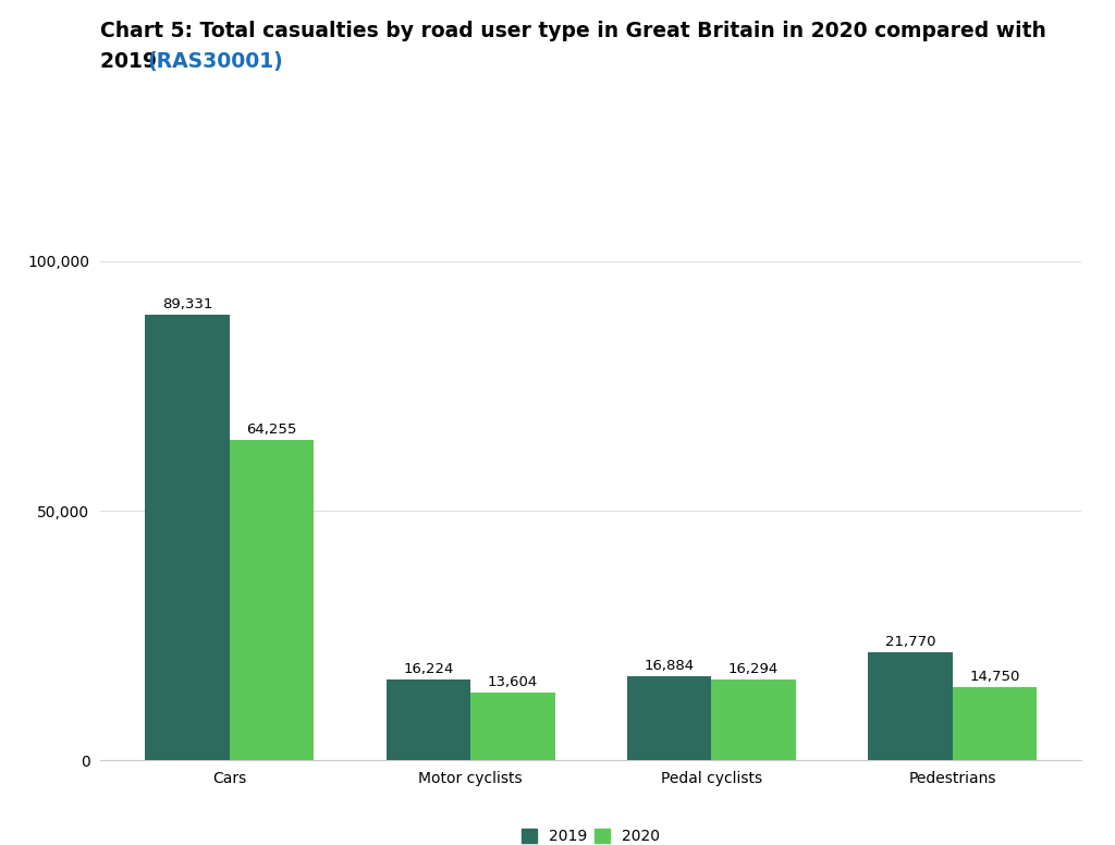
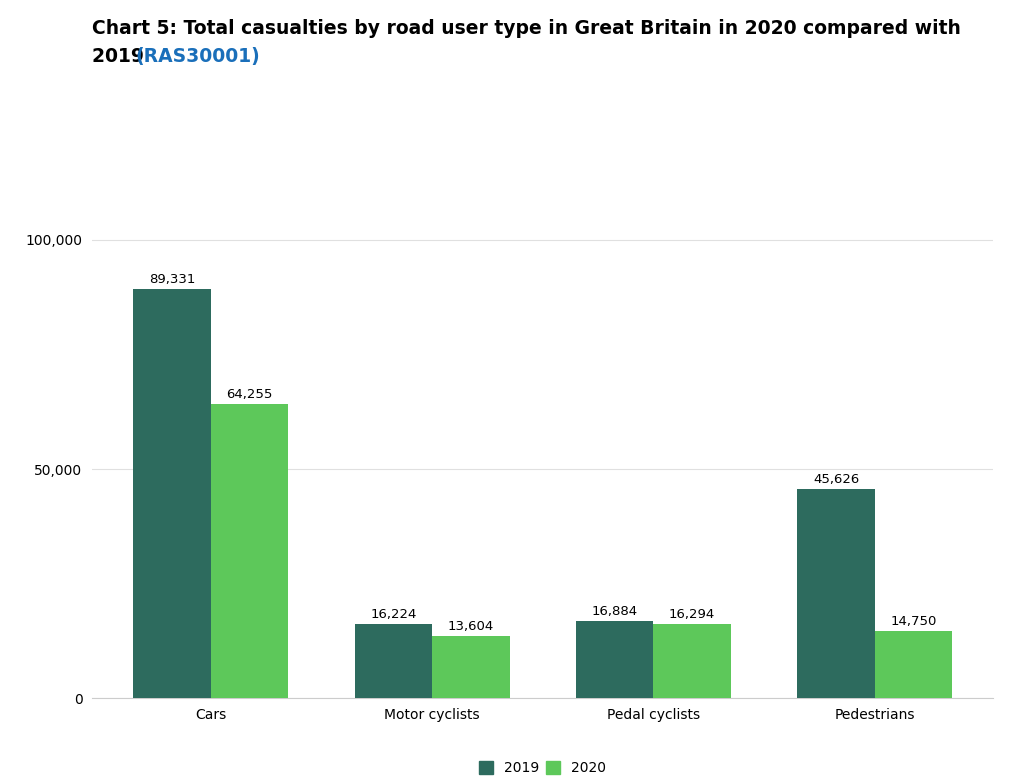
2019/Pedestrians: 21,770 -> 45,626
